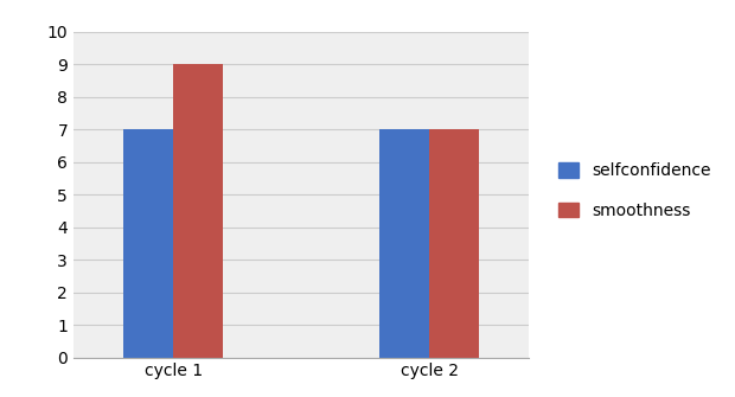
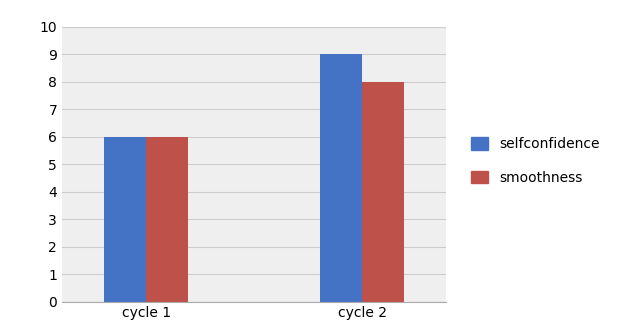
selfconfidence/cycle 1: 7 -> 6
smoothness/cycle 1: 9 -> 6
selfconfidence/cycle 2: 7 -> 9
smoothness/cycle 2: 7 -> 8
